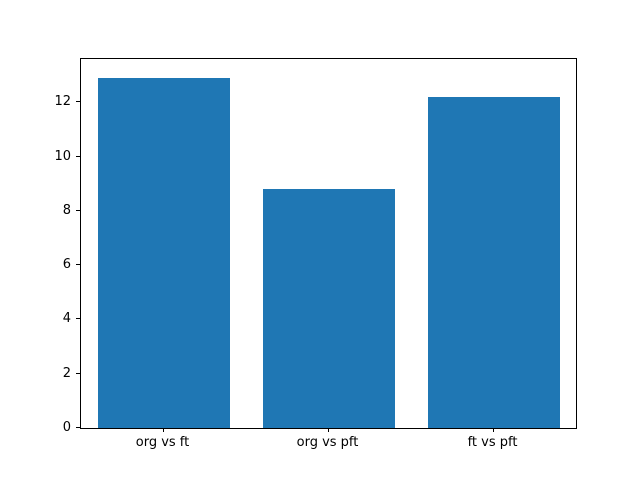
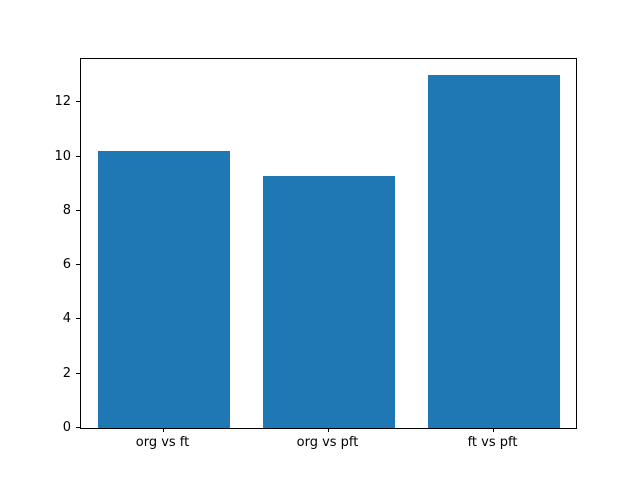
org vs ft: 12.9 -> 10.2
org vs pft: 8.8 -> 9.3
ft vs pft: 12.2 -> 13.0
